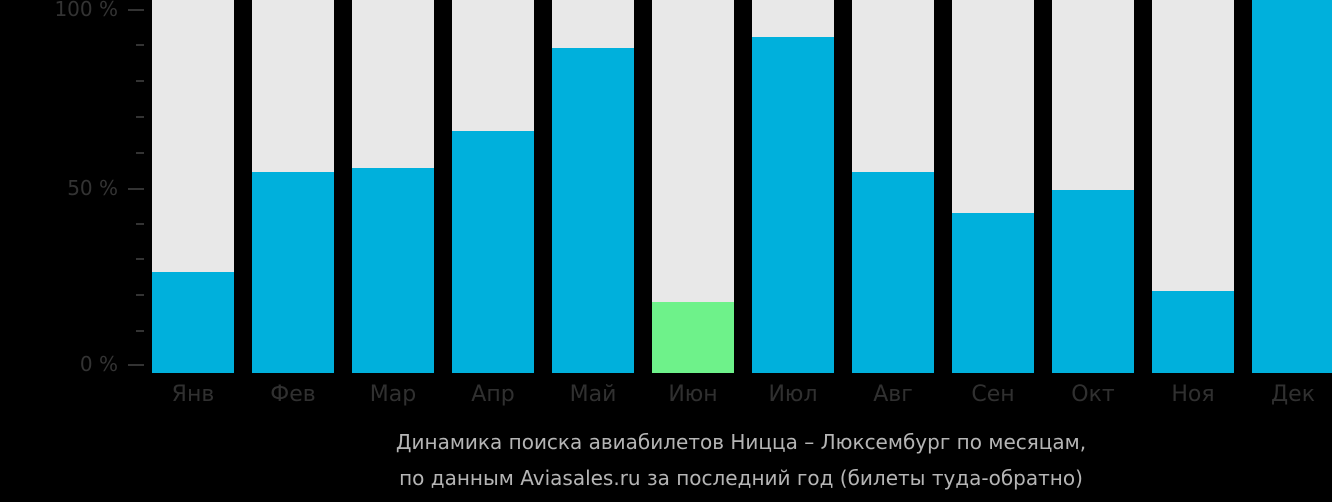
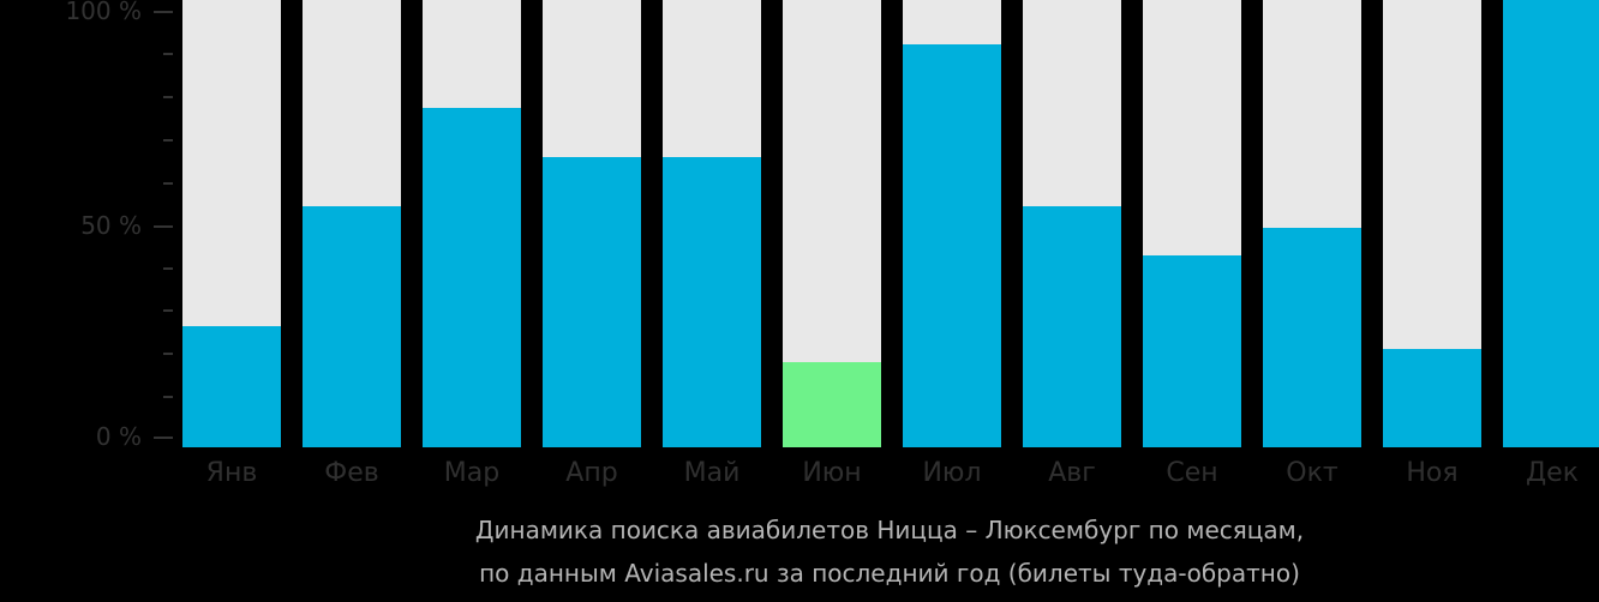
Мар: 55% -> 76%
Май: 87% -> 65%
